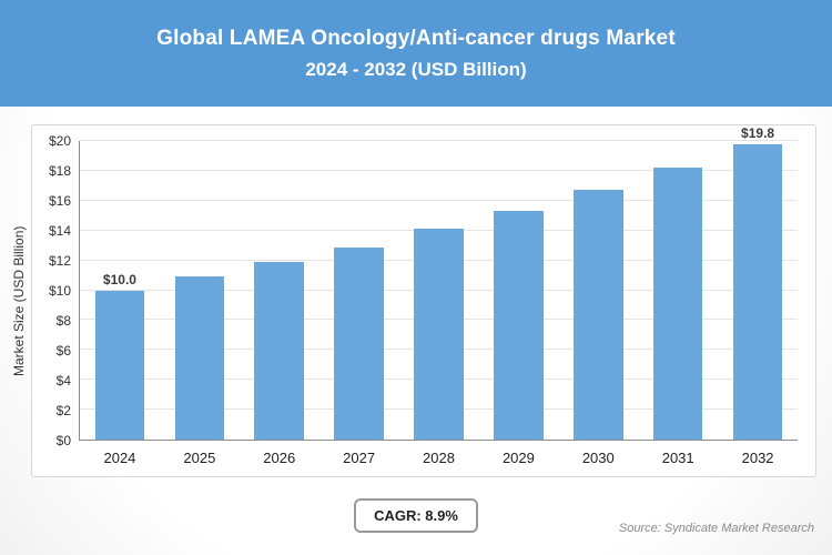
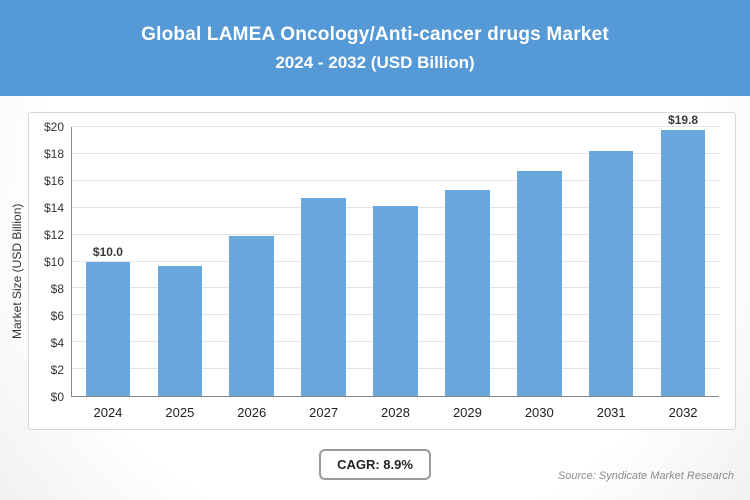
2025: $10.9 -> $9.7
2027: $12.9 -> $14.7
